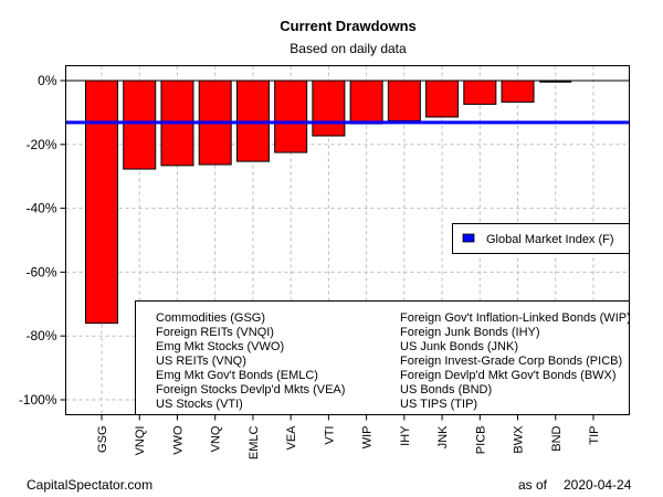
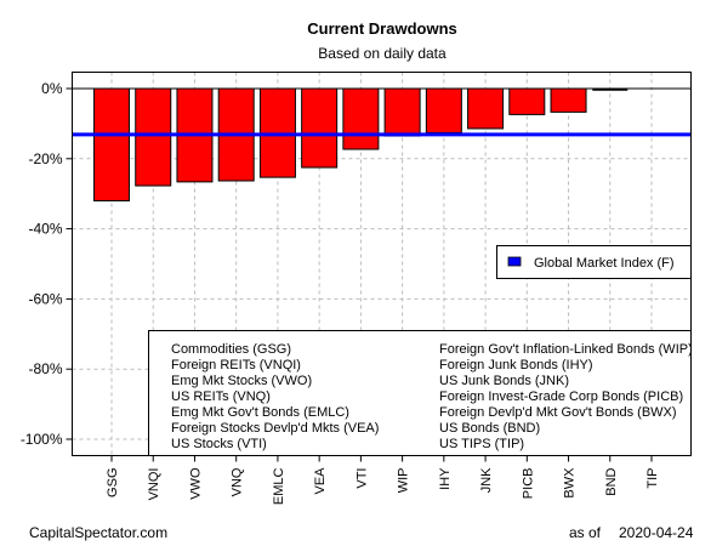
GSG: -76% -> -32%
